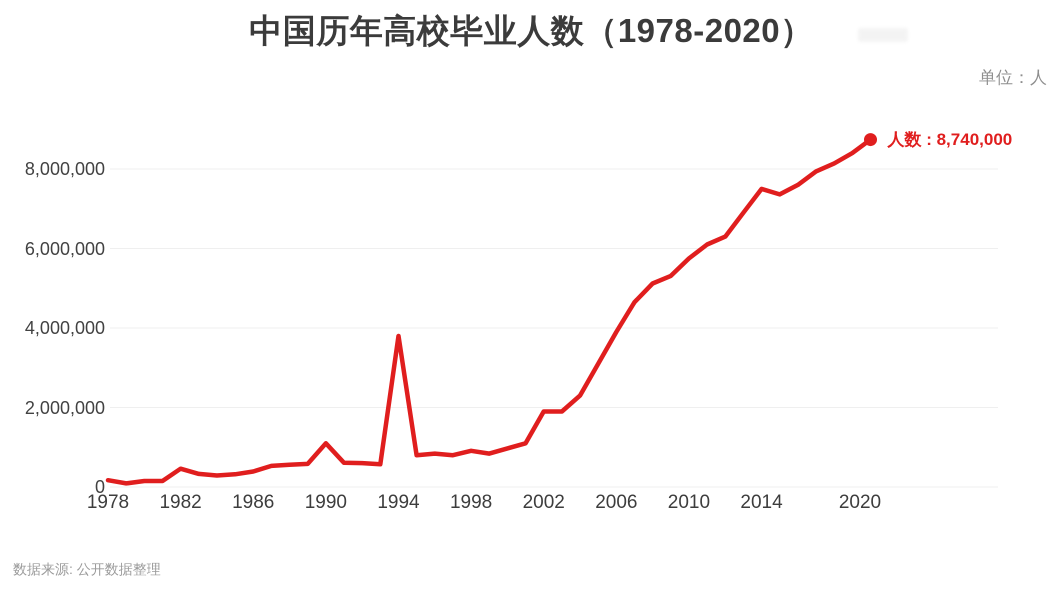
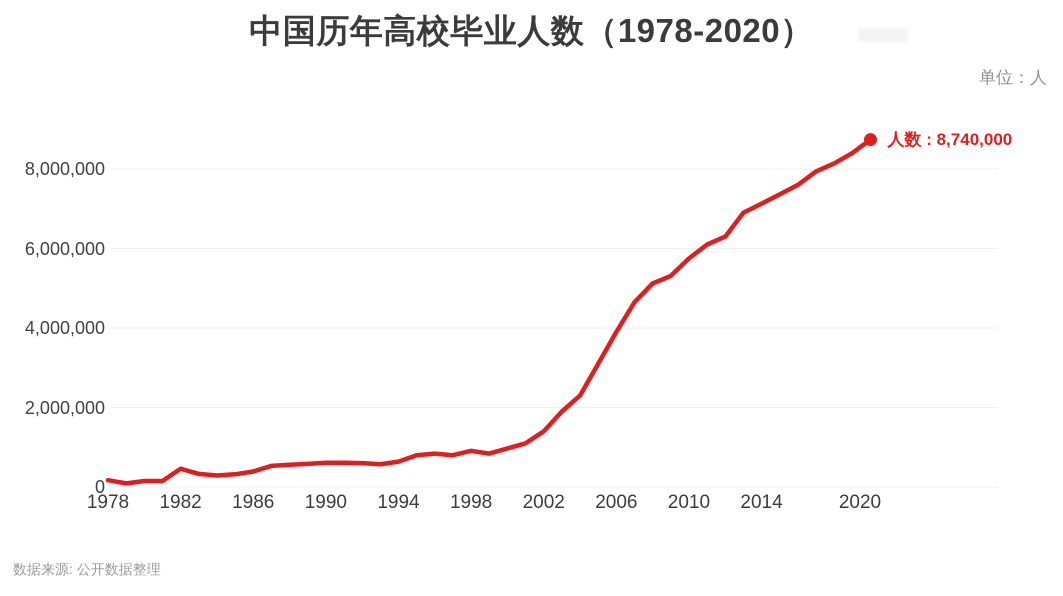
1990: 1100000 -> 600000
1994: 3800000 -> 600000
2002: 1900000 -> 1400000
2014: 7500000 -> 7100000
